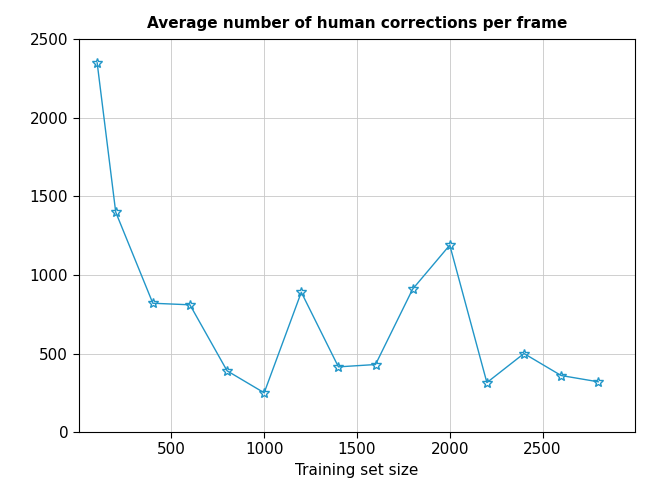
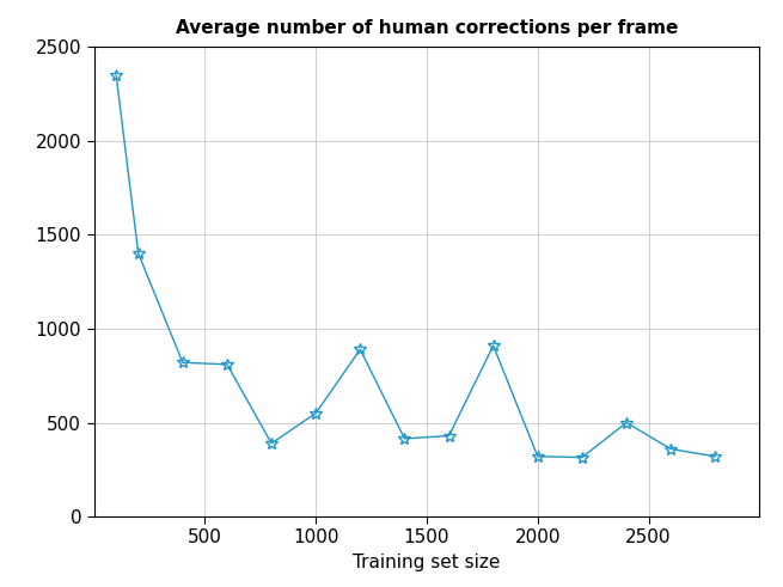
1000: 250 -> 550
2000: 1190 -> 320
